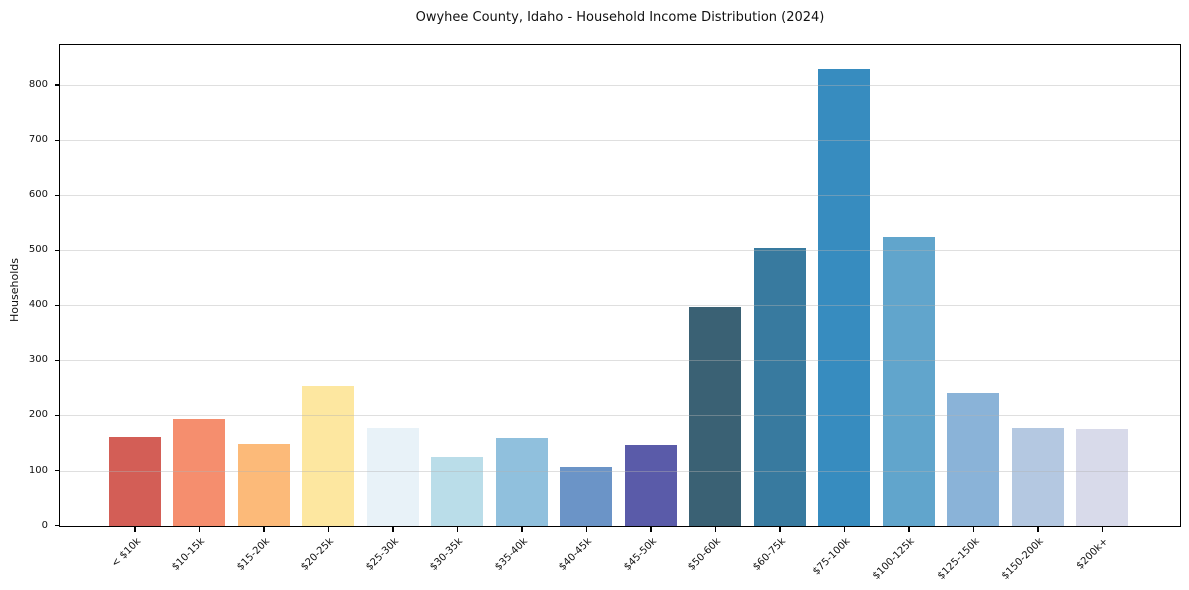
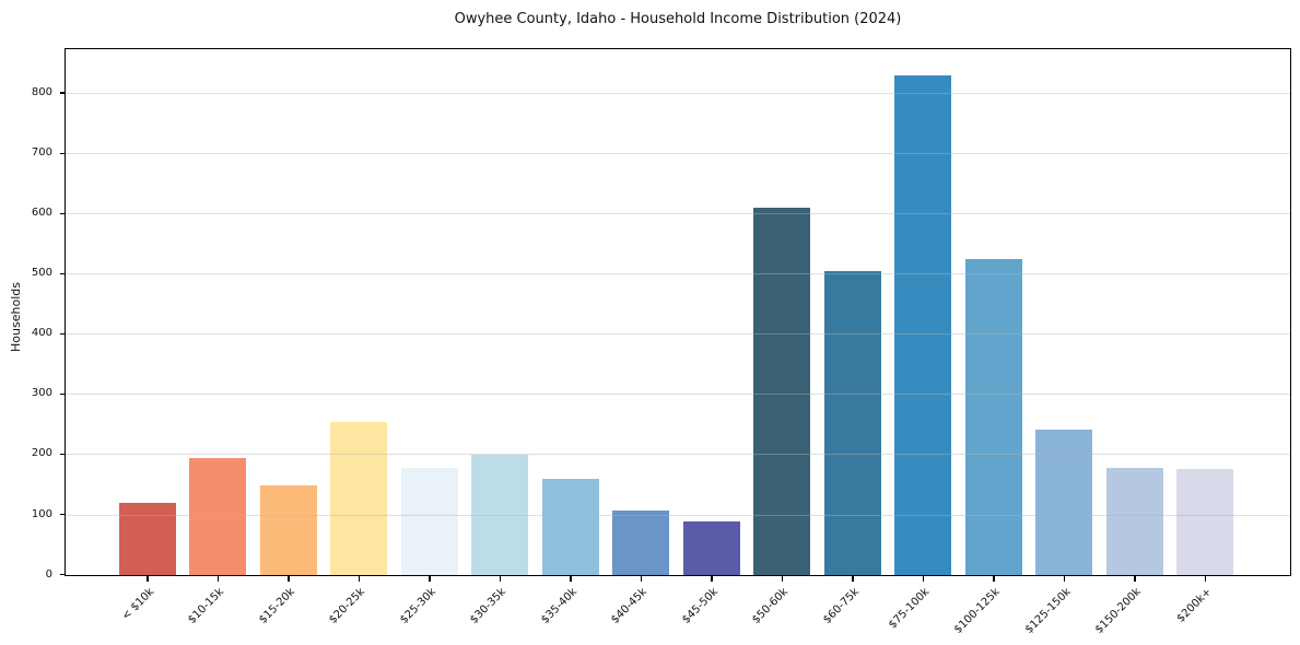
< $10k: 160 -> 120
$30-35k: 130 -> 200
$45-50k: 150 -> 90
$50-60k: 400 -> 610
